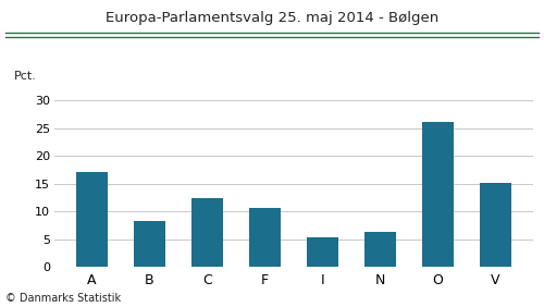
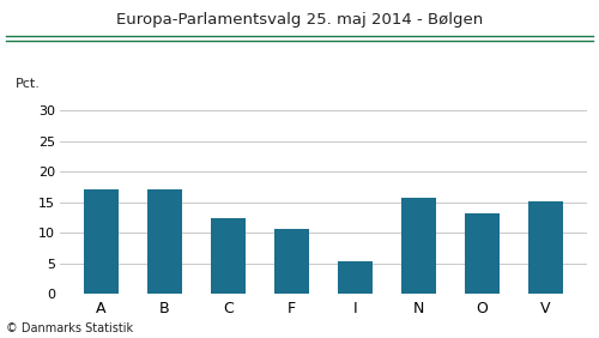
B: 8.2 -> 17.0
N: 6.3 -> 15.8
O: 26.0 -> 13.2
